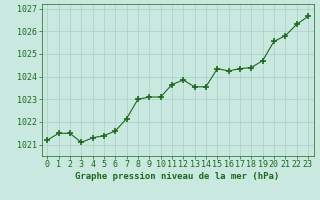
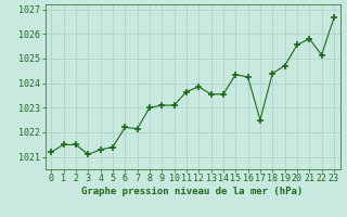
6: 1021.60 -> 1022.20
17: 1024.35 -> 1022.50
22: 1026.30 -> 1025.15
